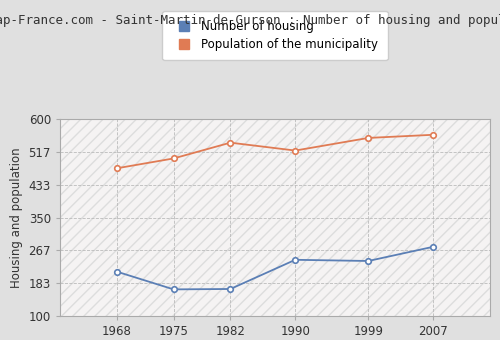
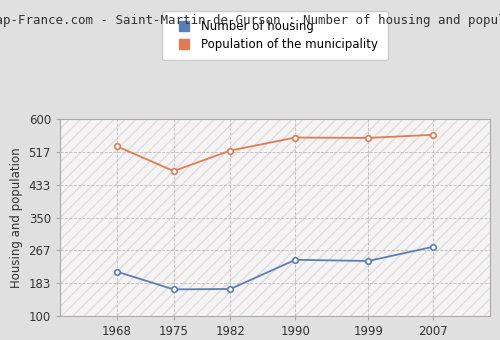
Population of the municipality/1968: 475 -> 531
Population of the municipality/1975: 500 -> 468
Population of the municipality/1982: 540 -> 520
Population of the municipality/1990: 520 -> 553
